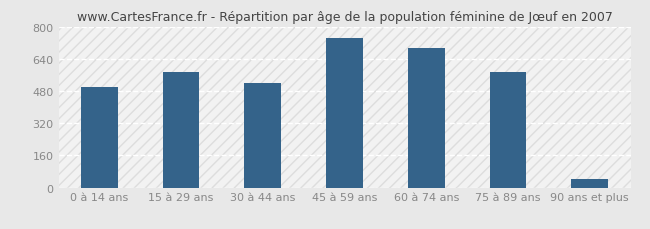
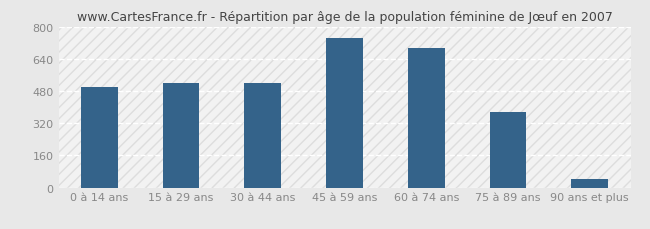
15 à 29 ans: 572 -> 520
75 à 89 ans: 575 -> 375
